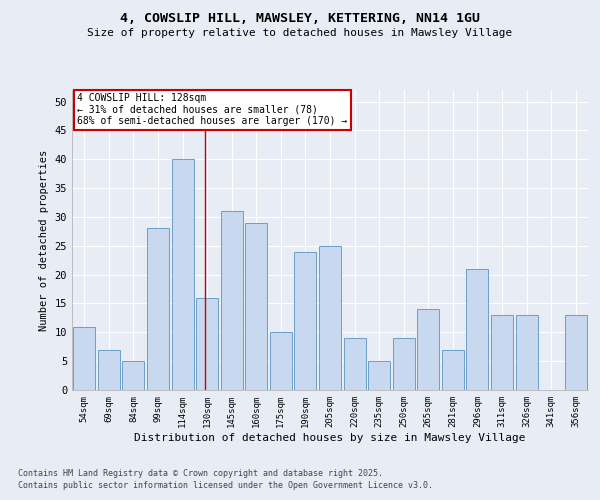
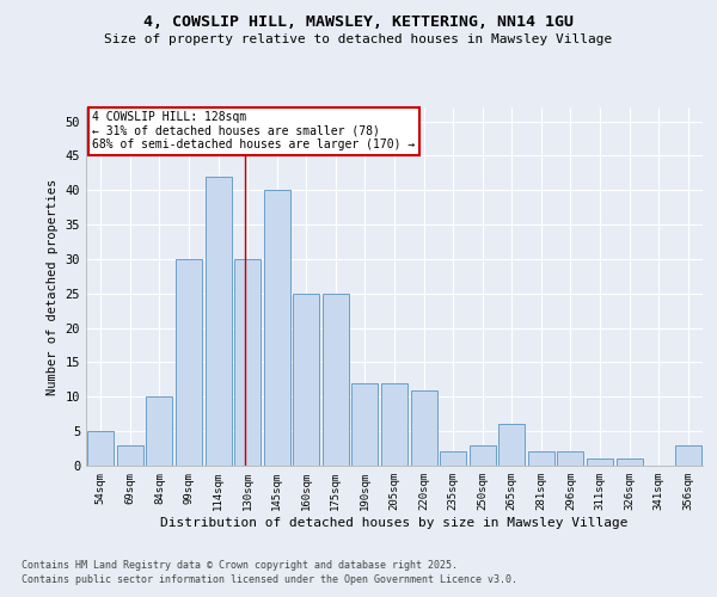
54sqm: 11 -> 5
69sqm: 7 -> 3
84sqm: 5 -> 10
99sqm: 28 -> 30
114sqm: 40 -> 42
130sqm: 16 -> 30
145sqm: 31 -> 40
160sqm: 29 -> 25
175sqm: 10 -> 25
190sqm: 24 -> 12
205sqm: 25 -> 12
220sqm: 9 -> 11
235sqm: 5 -> 2
250sqm: 9 -> 3
265sqm: 14 -> 6
281sqm: 7 -> 2
296sqm: 21 -> 2
311sqm: 13 -> 1
326sqm: 13 -> 1
356sqm: 13 -> 3
